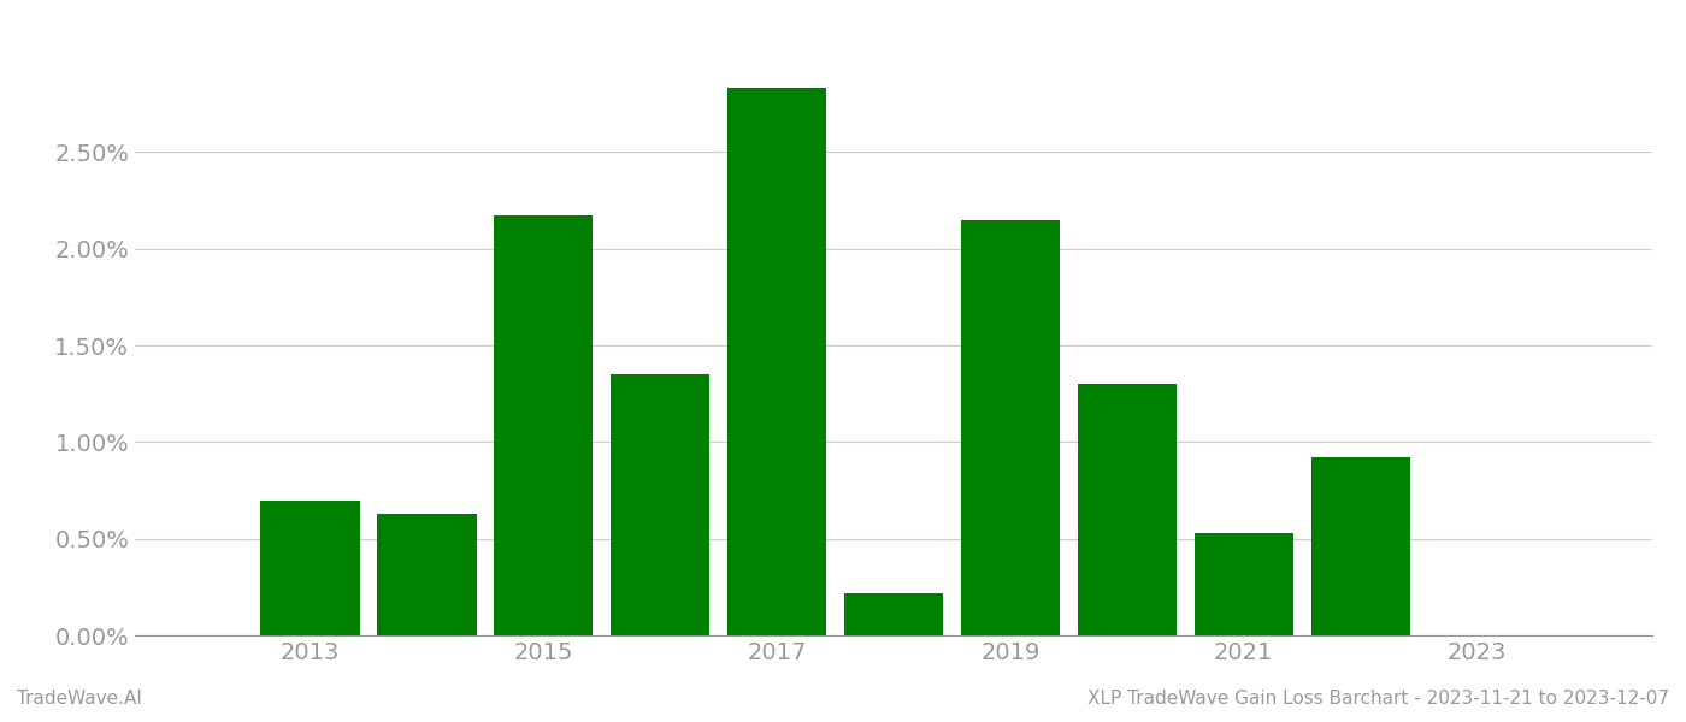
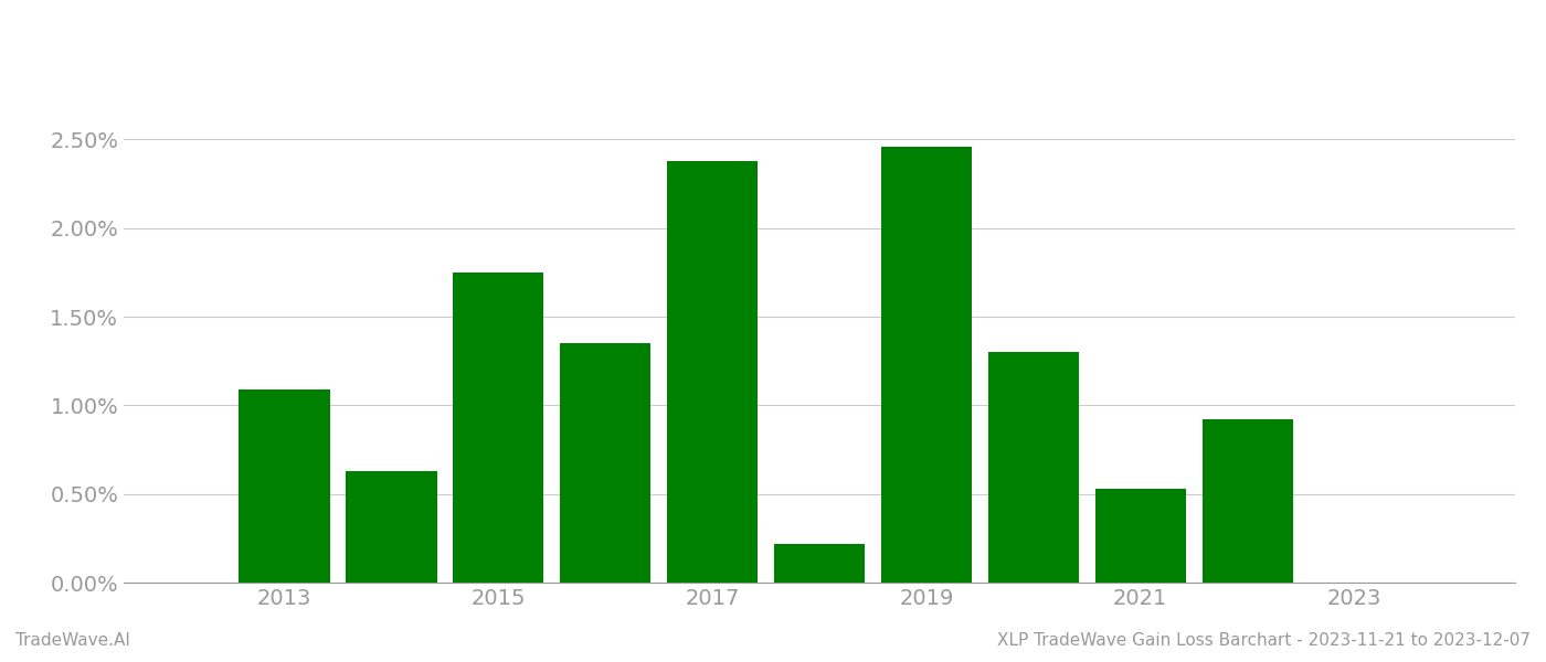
2013: 0.70% -> 1.09%
2015: 2.17% -> 1.75%
2017: 2.83% -> 2.38%
2019: 2.15% -> 2.46%
